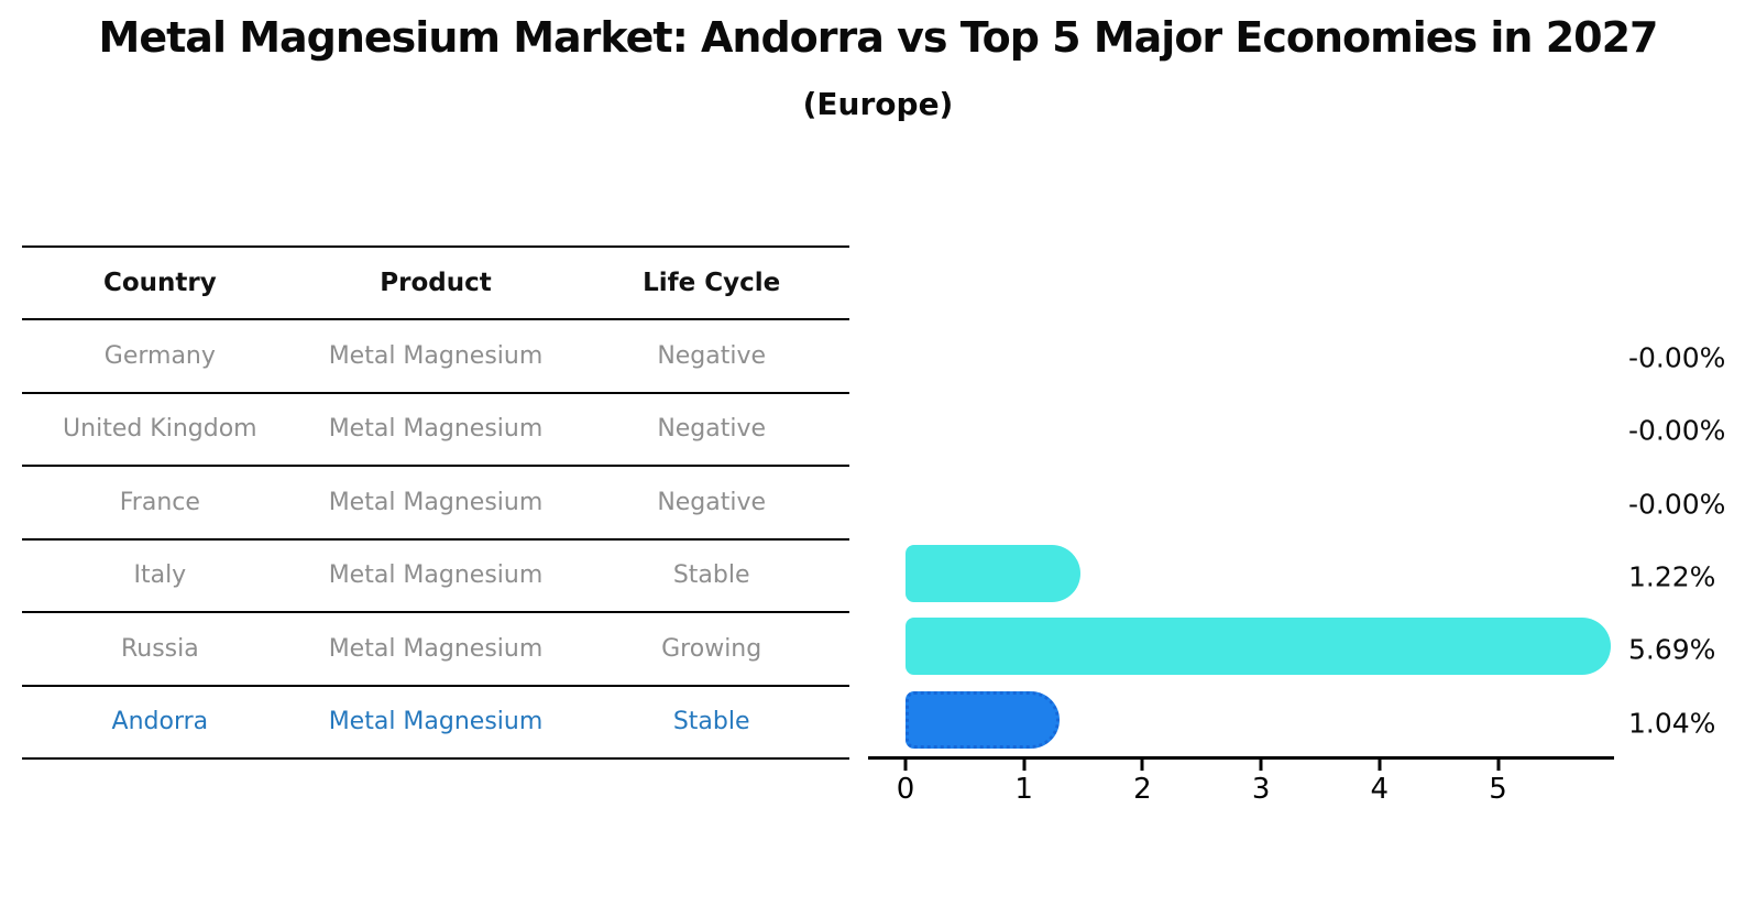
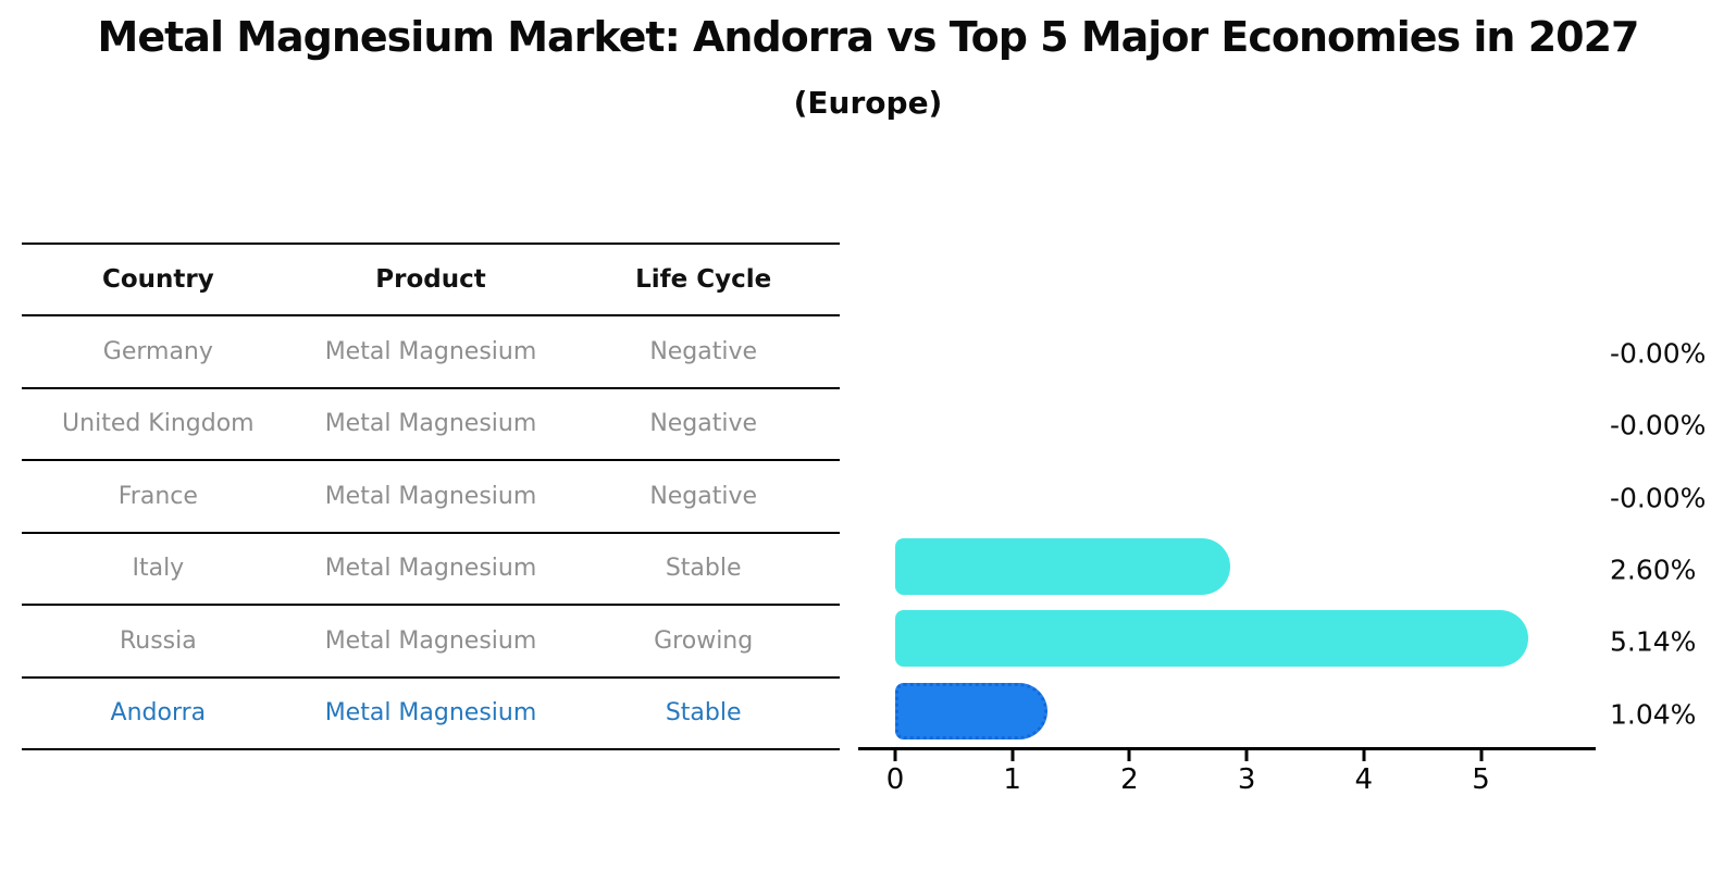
Italy: 1.22% -> 2.60%
Russia: 5.69% -> 5.14%
